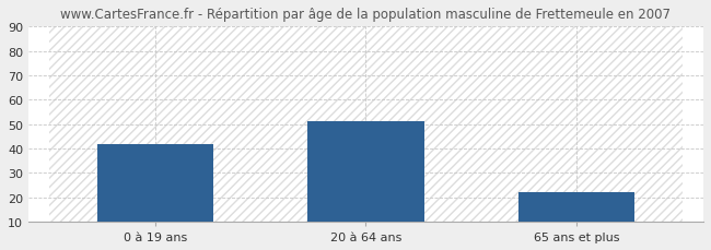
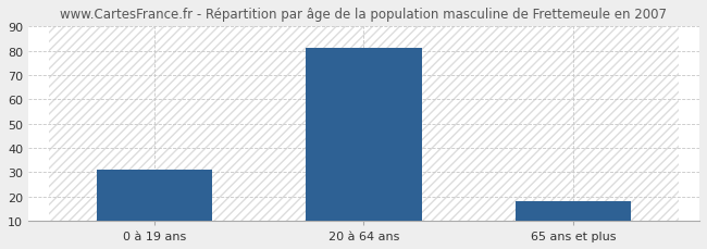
0 à 19 ans: 42 -> 31
20 à 64 ans: 51 -> 81
65 ans et plus: 22 -> 18
